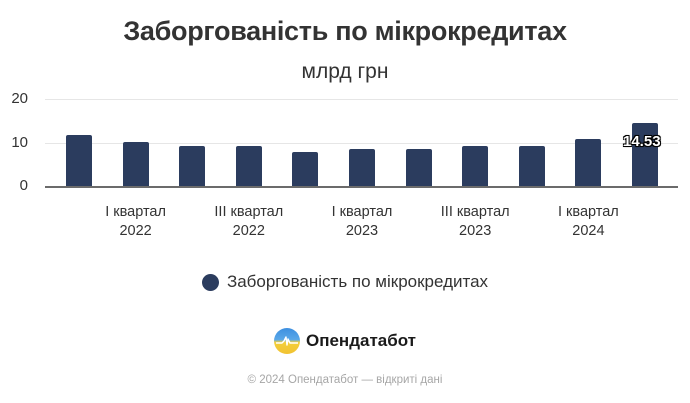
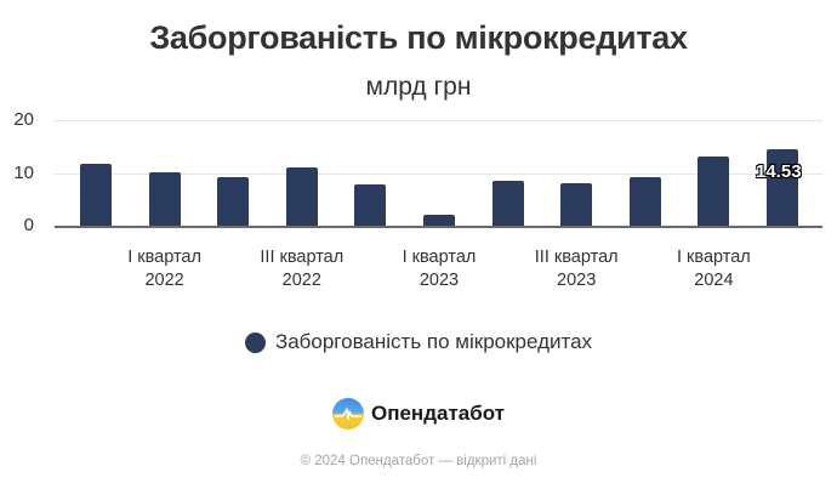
III квартал 2022: 9 -> 11
I квартал 2023: 9 -> 2
III квартал 2023: 9 -> 8
I квартал 2024: 11 -> 13
